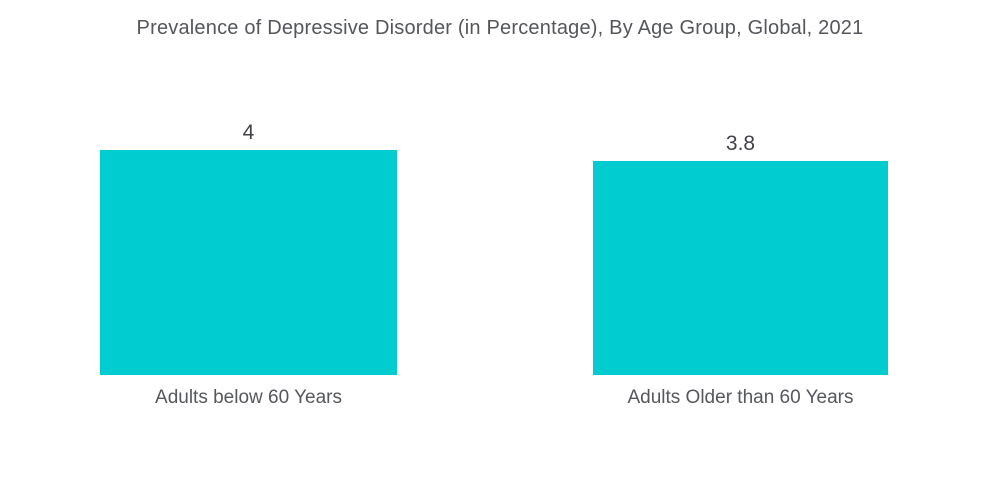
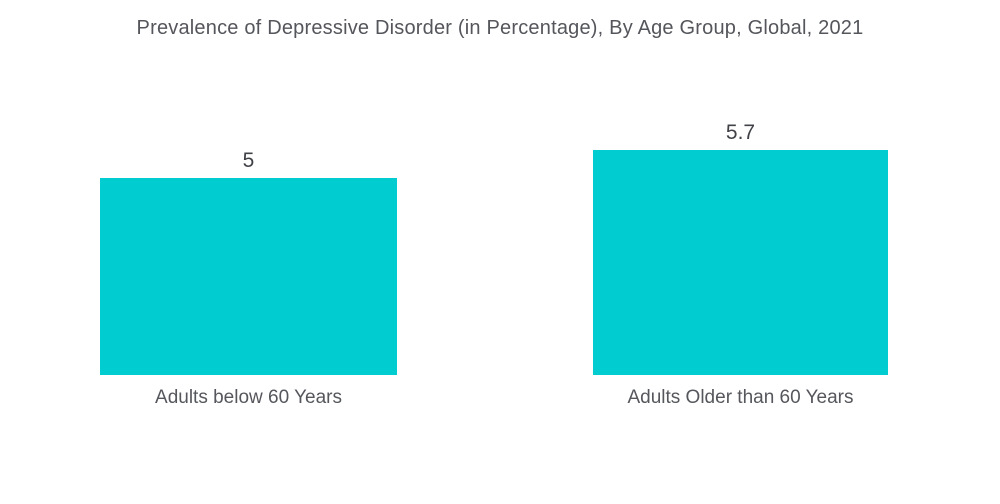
Adults below 60 Years: 4 -> 5
Adults Older than 60 Years: 3.8 -> 5.7
